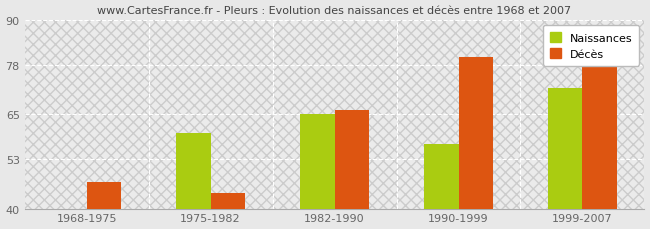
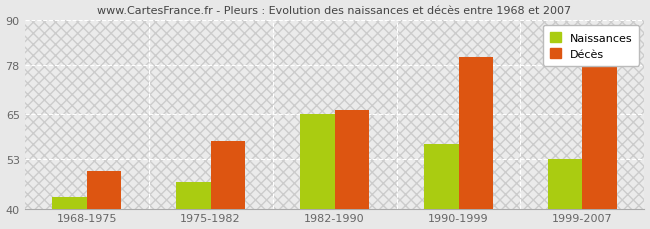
Naissances/1968-1975: 40 -> 43
Décès/1968-1975: 47 -> 50
Naissances/1975-1982: 60 -> 47
Décès/1975-1982: 44 -> 58
Naissances/1999-2007: 72 -> 53
